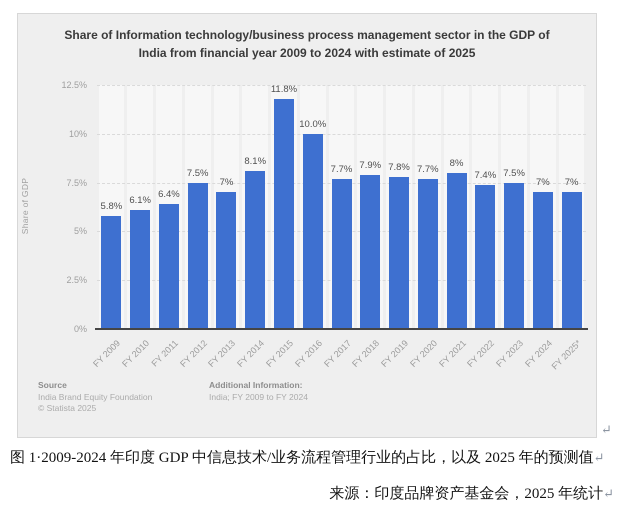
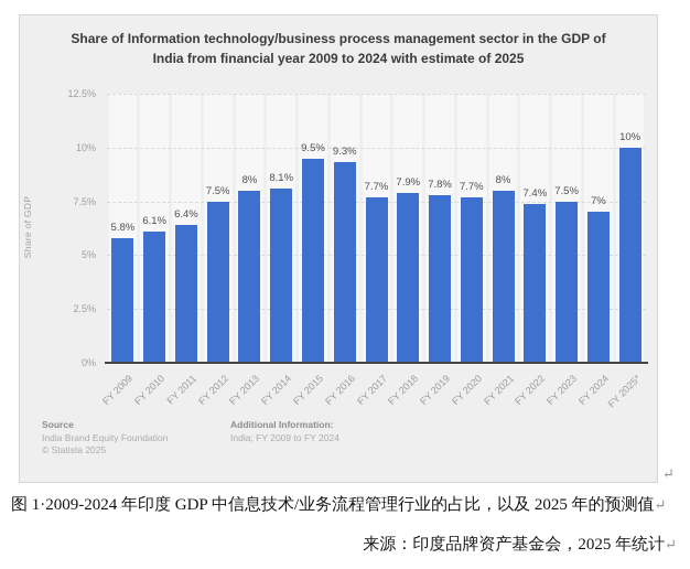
FY 2013: 7% -> 8%
FY 2015: 11.8% -> 9.5%
FY 2016: 10.0% -> 9.3%
FY 2025*: 7% -> 10%
